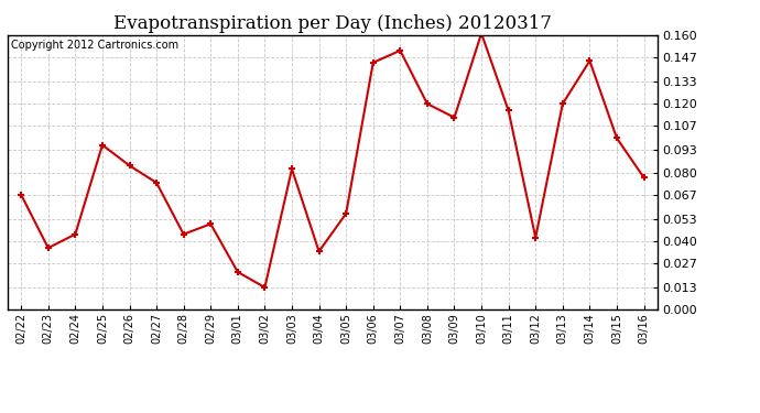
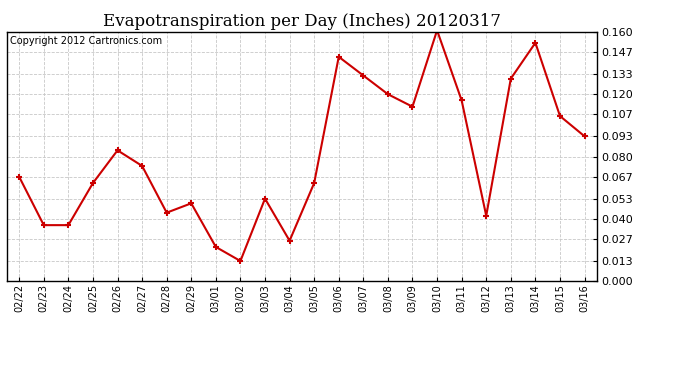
02/24: 0.044 -> 0.036
02/25: 0.096 -> 0.063
03/03: 0.082 -> 0.053
03/04: 0.034 -> 0.026
03/05: 0.056 -> 0.063
03/07: 0.151 -> 0.132
03/13: 0.120 -> 0.130
03/14: 0.145 -> 0.153
03/15: 0.100 -> 0.106
03/16: 0.077 -> 0.093
